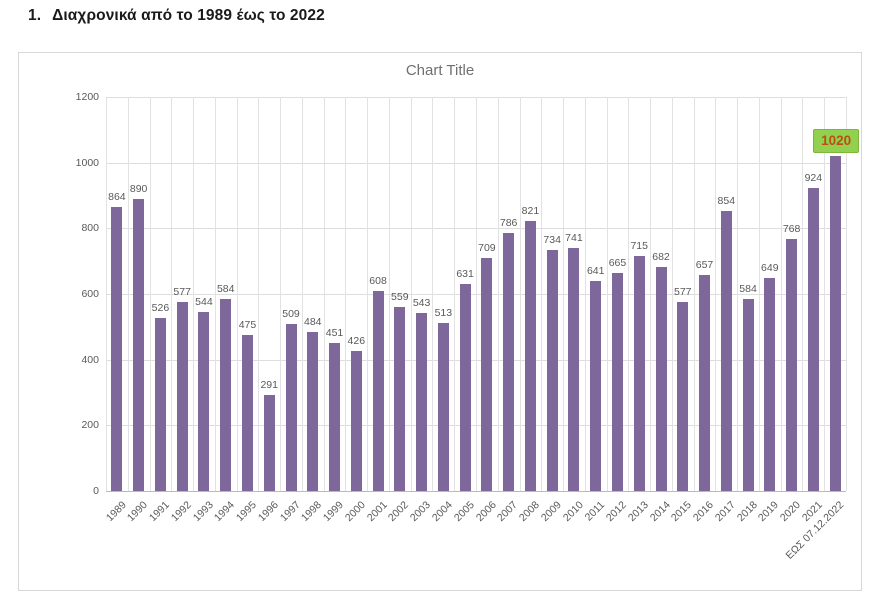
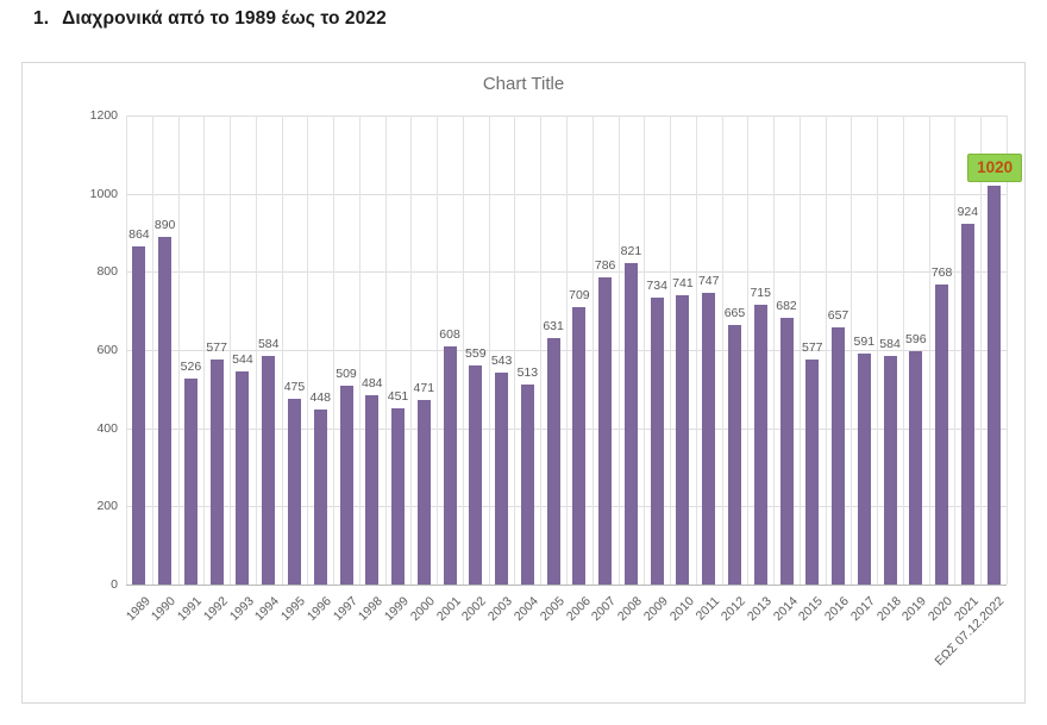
1996: 291 -> 448
2000: 426 -> 471
2011: 641 -> 747
2017: 854 -> 591
2019: 649 -> 596
